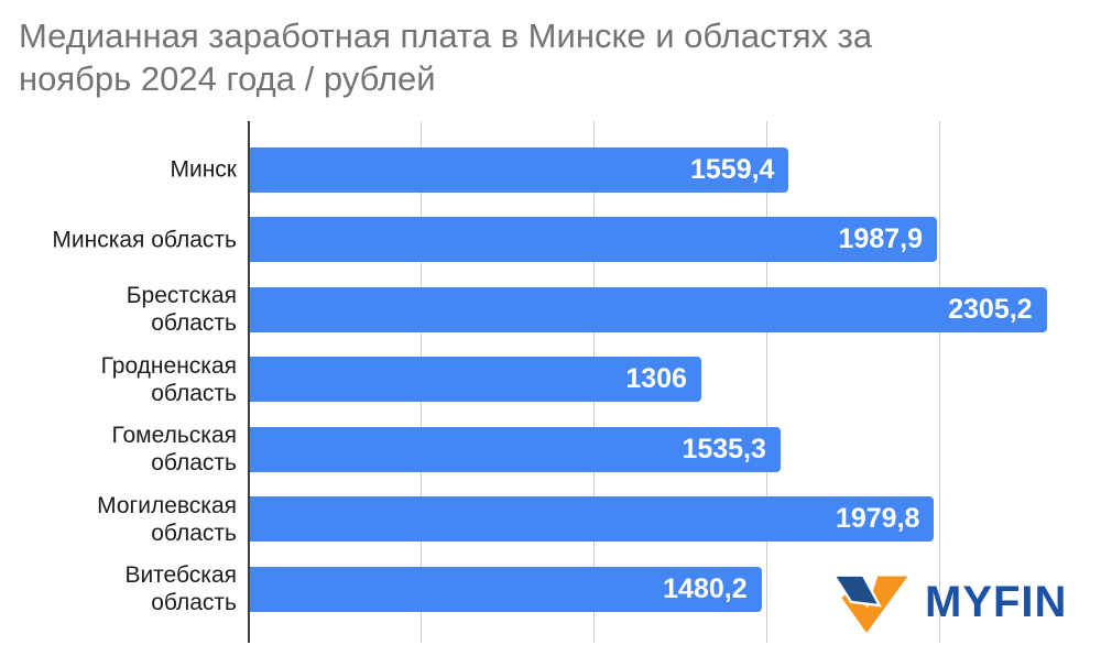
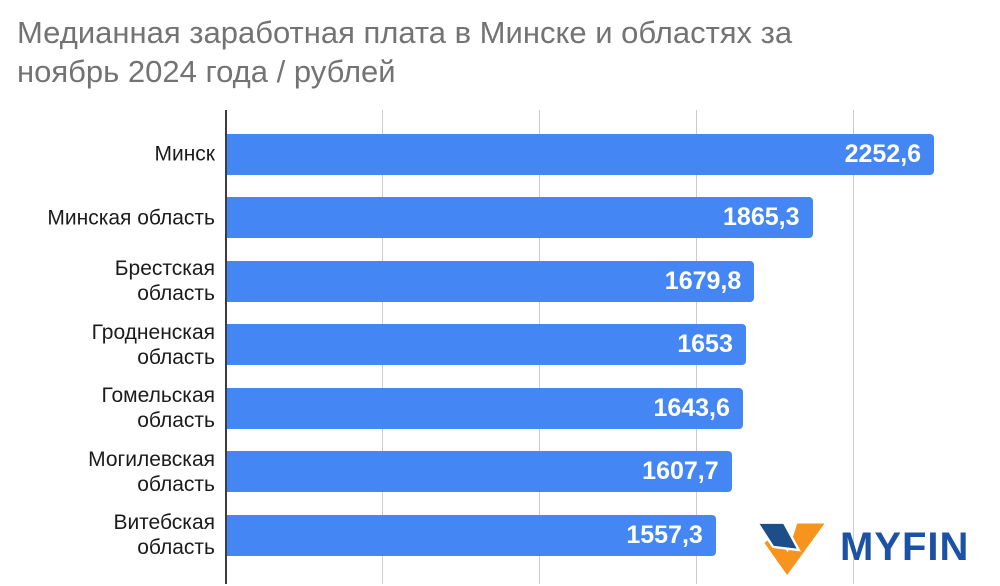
Минск: 1559,4 -> 2252,6
Минская область: 1987,9 -> 1865,3
Брестская область: 2305,2 -> 1679,8
Гродненская область: 1306 -> 1653
Гомельская область: 1535,3 -> 1643,6
Могилевская область: 1979,8 -> 1607,7
Витебская область: 1480,2 -> 1557,3
